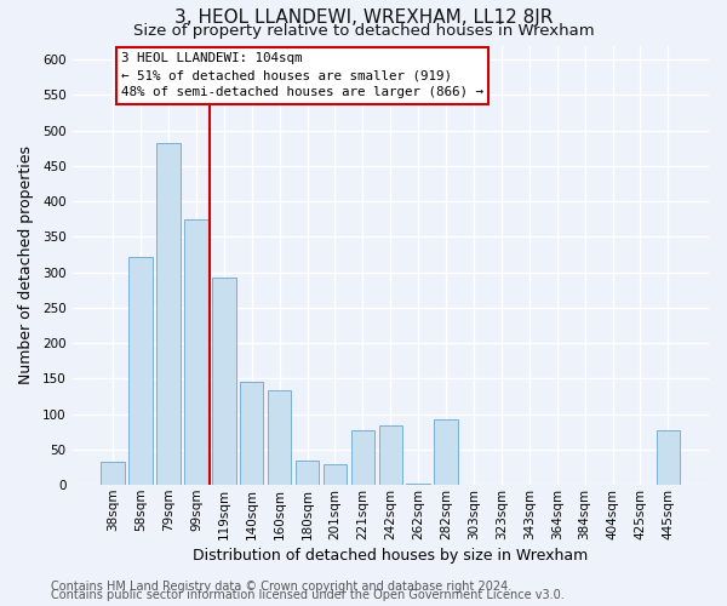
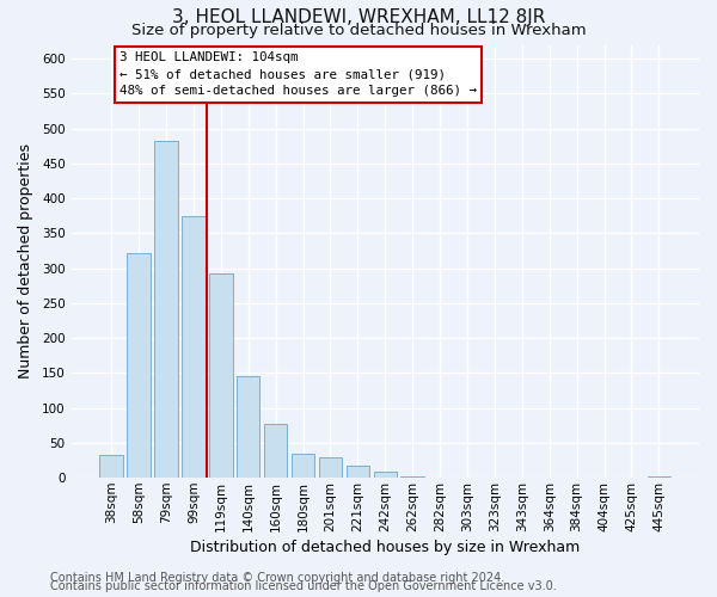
160sqm: 134 -> 77
221sqm: 78 -> 18
242sqm: 84 -> 8
282sqm: 92 -> 1
445sqm: 78 -> 2
